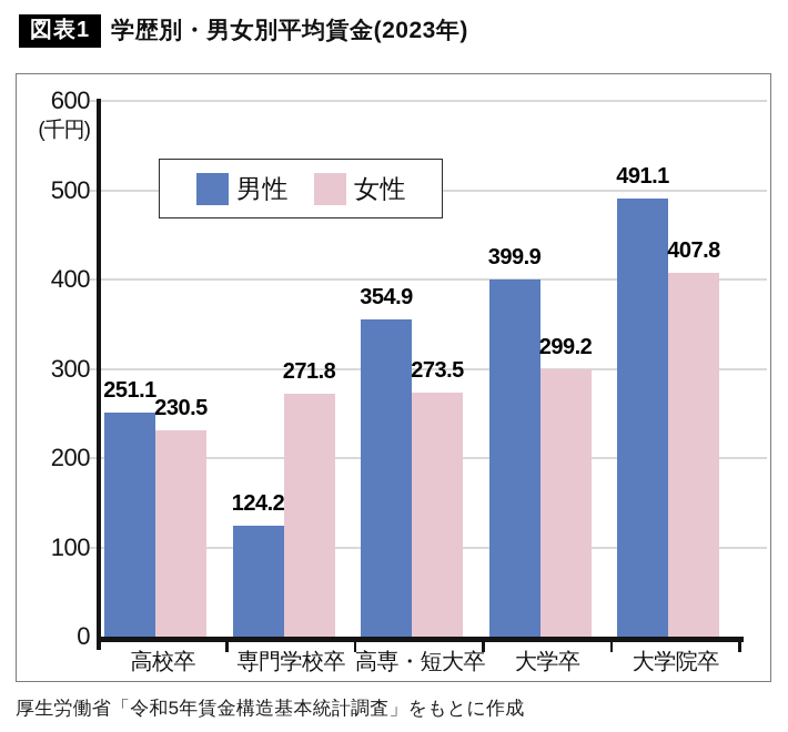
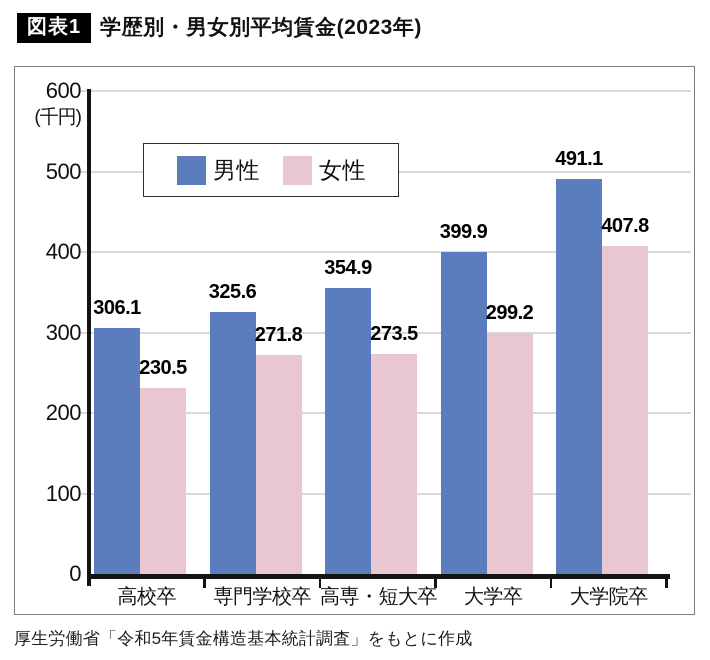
男性/高校卒: 251.1 -> 306.1
男性/専門学校卒: 124.2 -> 325.6
